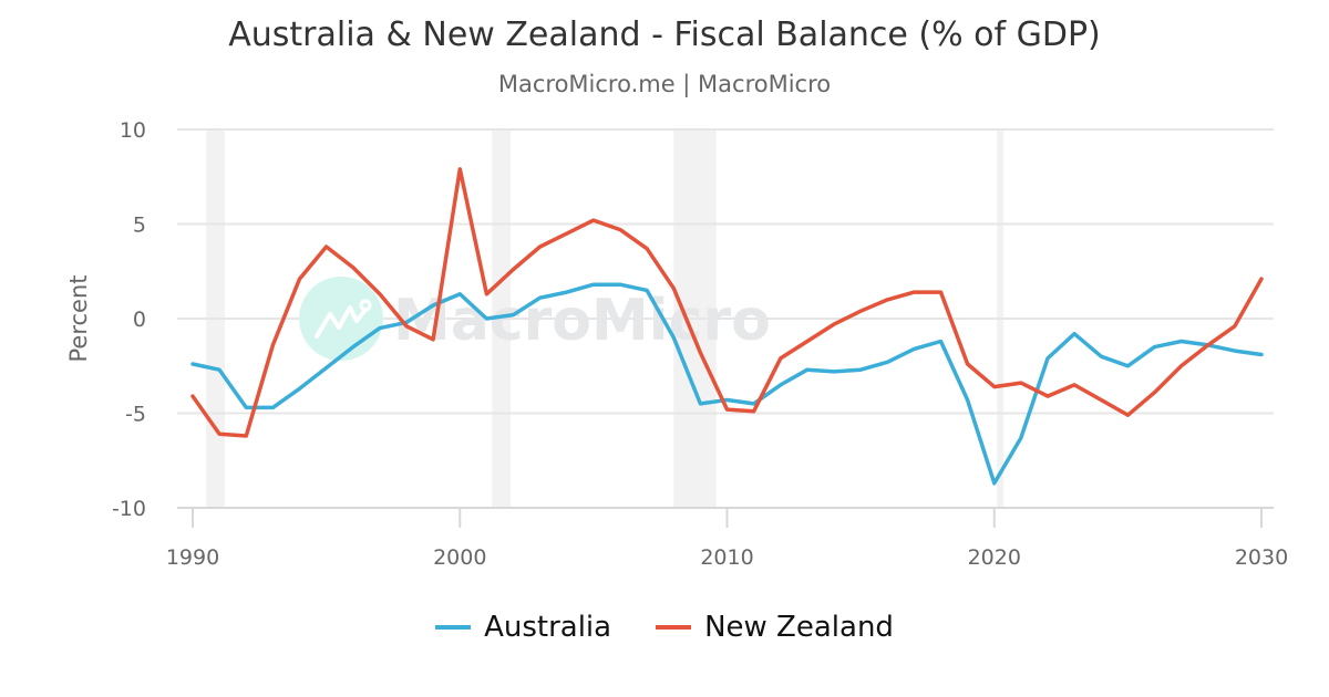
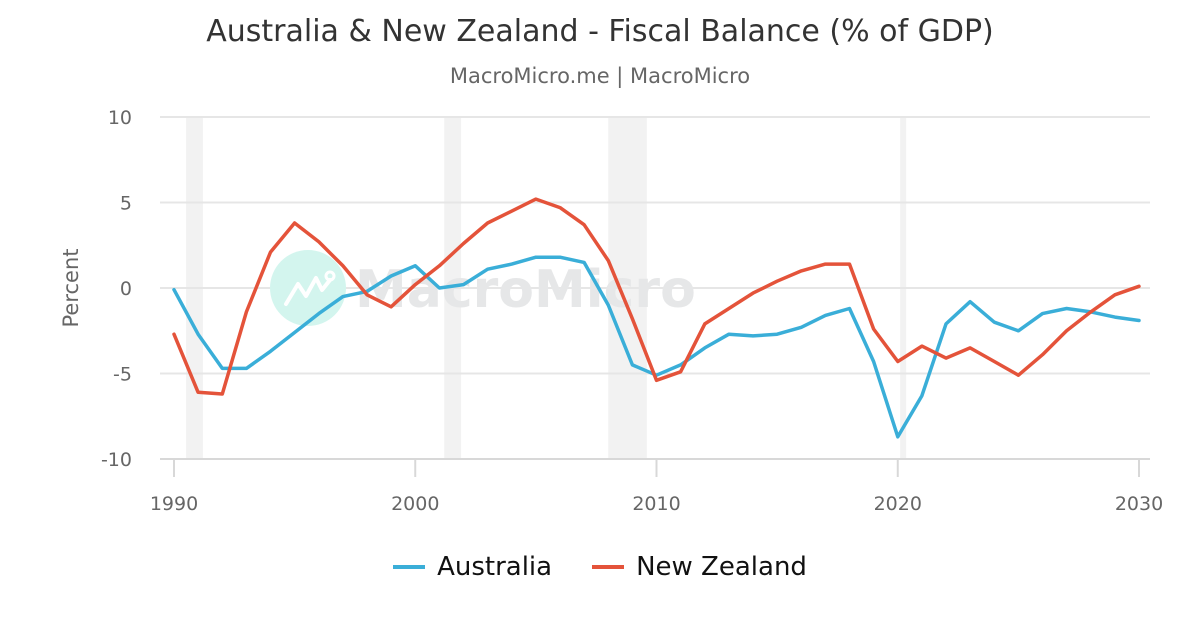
Australia/1990: -2.4 -> -0.1
New Zealand/1990: -4.1 -> -2.7
New Zealand/2000: 7.9 -> 0.2
Australia/2010: -4.3 -> -5.1
New Zealand/2010: -4.8 -> -5.4
New Zealand/2020: -3.6 -> -4.3
New Zealand/2030: 2.1 -> 0.1
